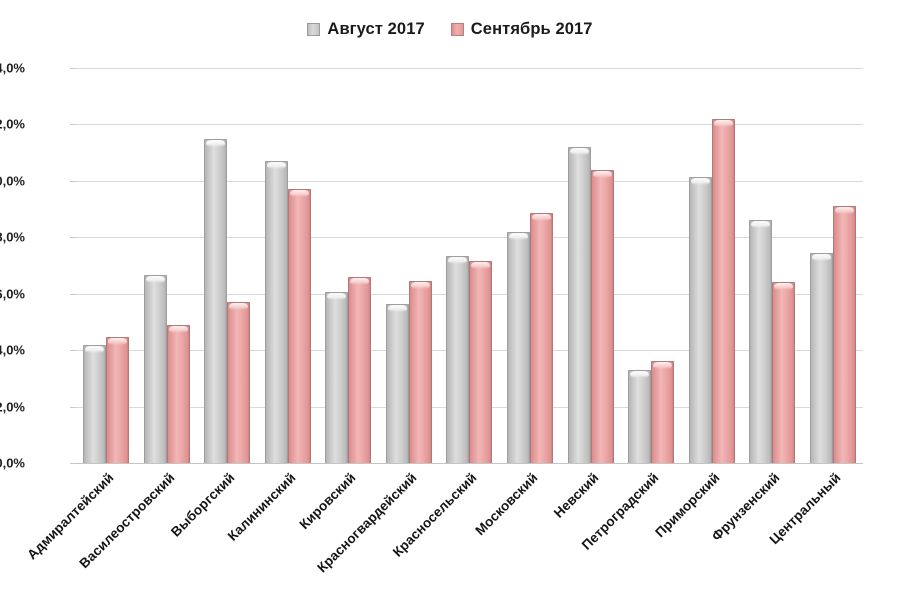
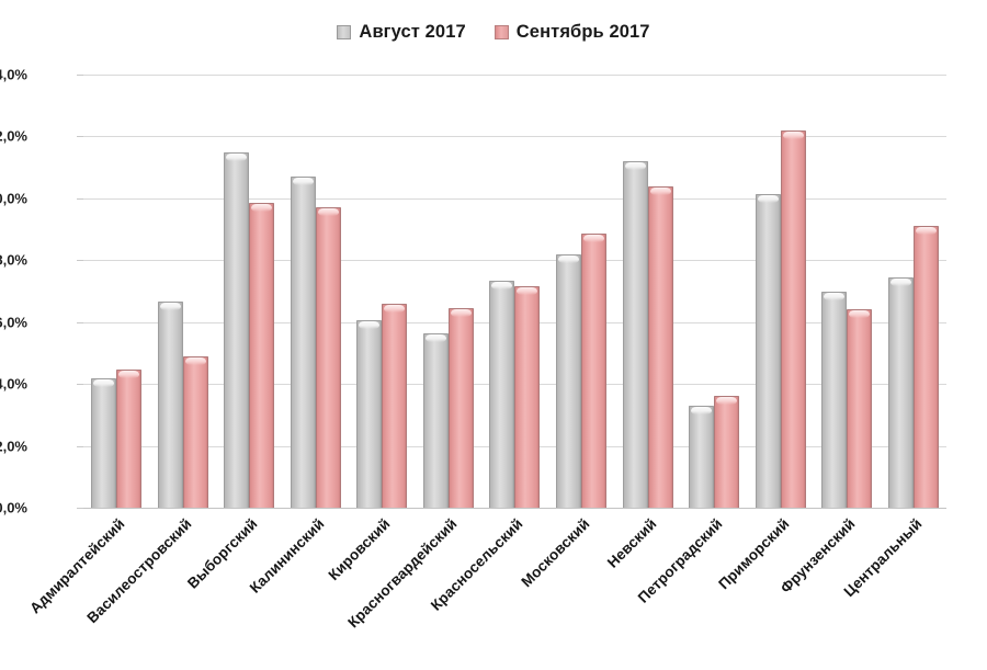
Сентябрь 2017/Выборгский: 5,7% -> 9,8%
Август 2017/Фрунзенский: 8,6% -> 7,0%
